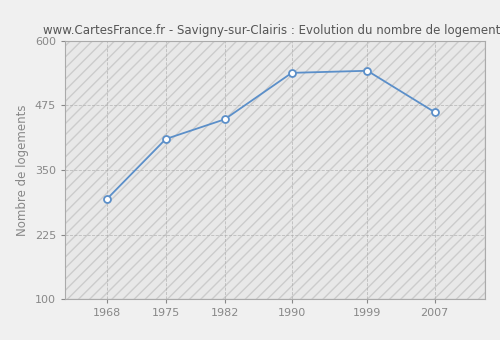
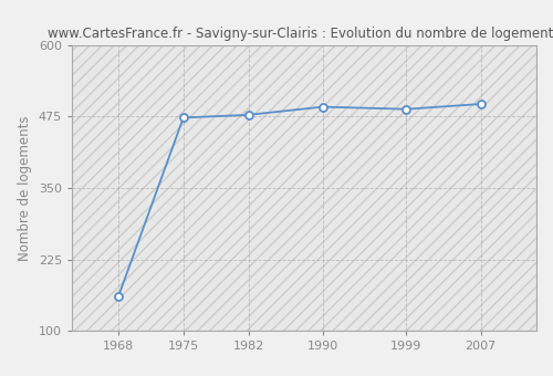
1968: 294 -> 160
1975: 410 -> 473
1982: 448 -> 478
1990: 538 -> 492
1999: 542 -> 488
2007: 462 -> 497
